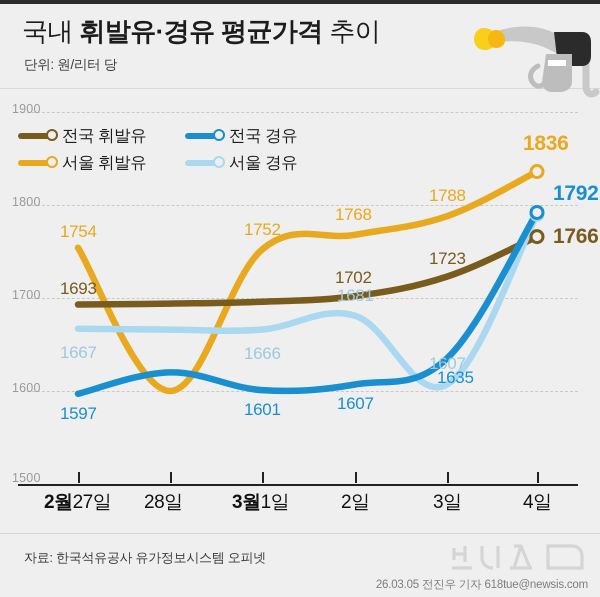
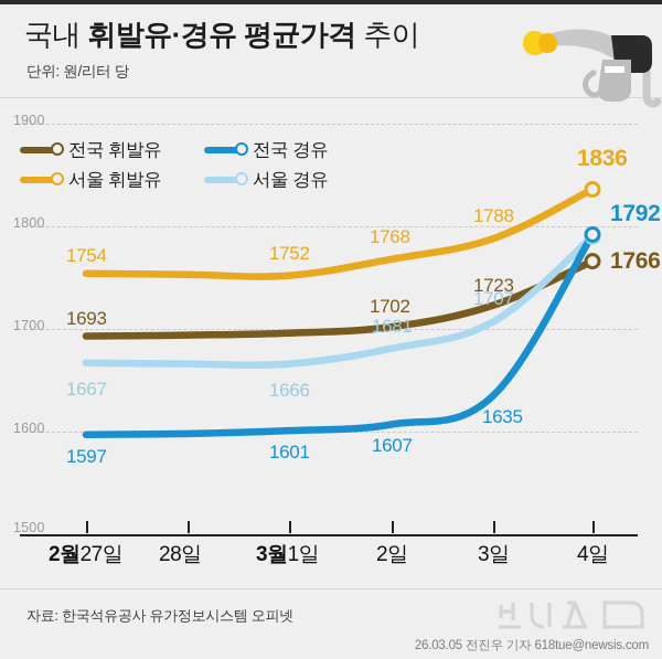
서울 휘발유/28일: 1600 -> 1750
전국 경유/28일: 1620 -> 1600
서울 경유/3일: 1607 -> 1707
